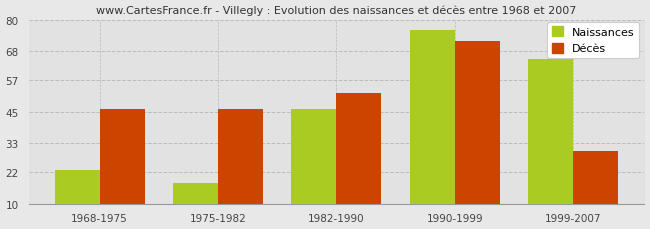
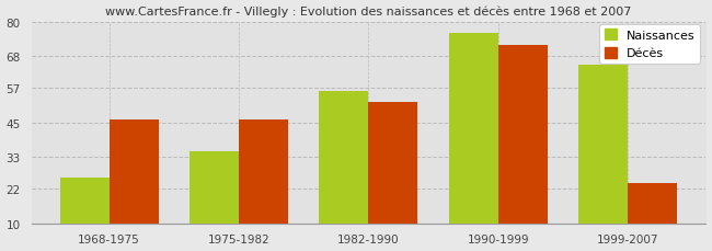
Naissances/1968-1975: 23 -> 26
Naissances/1975-1982: 18 -> 35
Naissances/1982-1990: 46 -> 56
Décès/1999-2007: 30 -> 24
